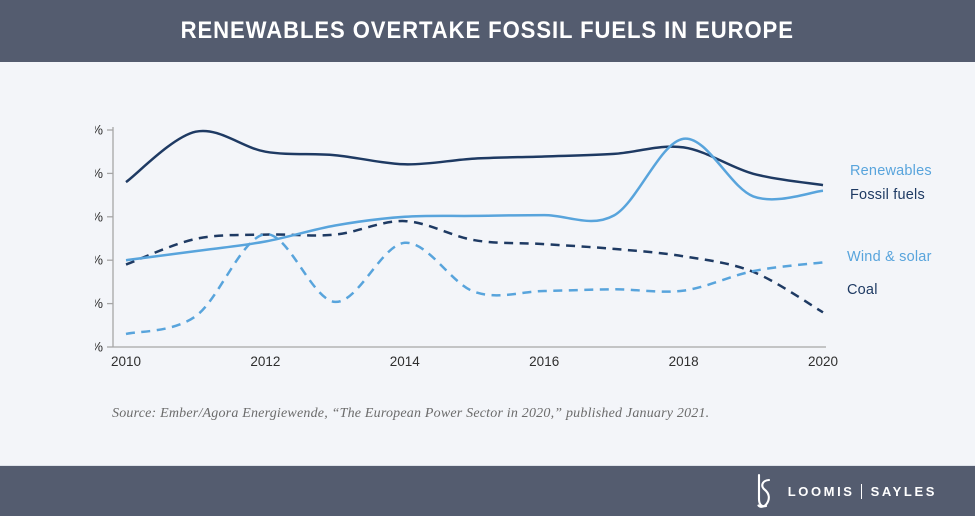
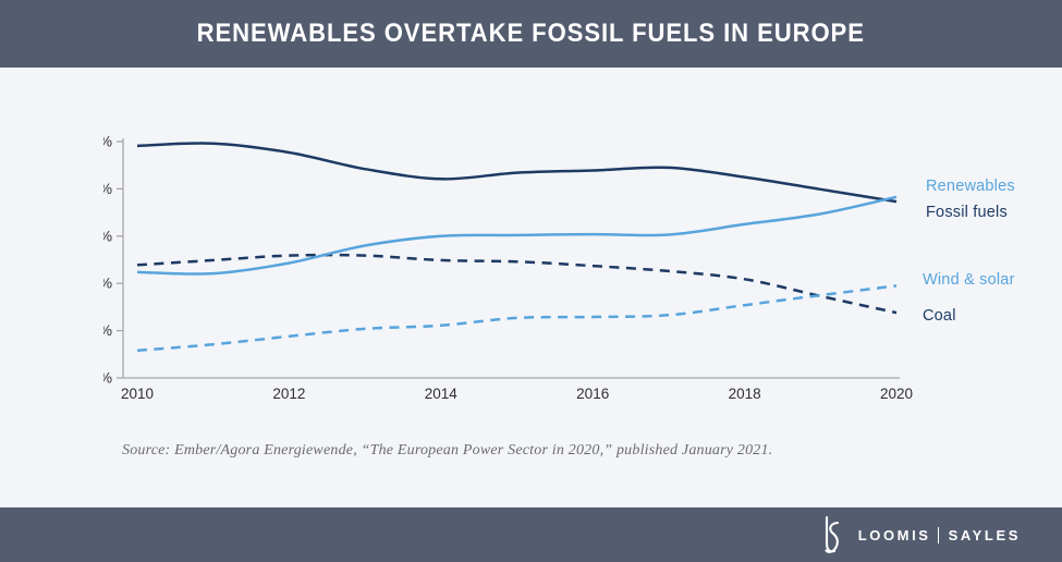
Fossil fuels/2010: 38% -> 49%
Coal/2010: 19% -> 24%
Wind & solar/2010: 3% -> 6%
Renewables/2010: 20% -> 22%
Fossil fuels/2012: 45% -> 48%
Wind & solar/2012: 26% -> 9%
Coal/2014: 29% -> 25%
Wind & solar/2014: 24% -> 11%
Fossil fuels/2018: 46% -> 42%
Wind & solar/2018: 13% -> 15%
Renewables/2018: 48% -> 32%
Coal/2020: 8% -> 14%
Renewables/2020: 36% -> 38%
